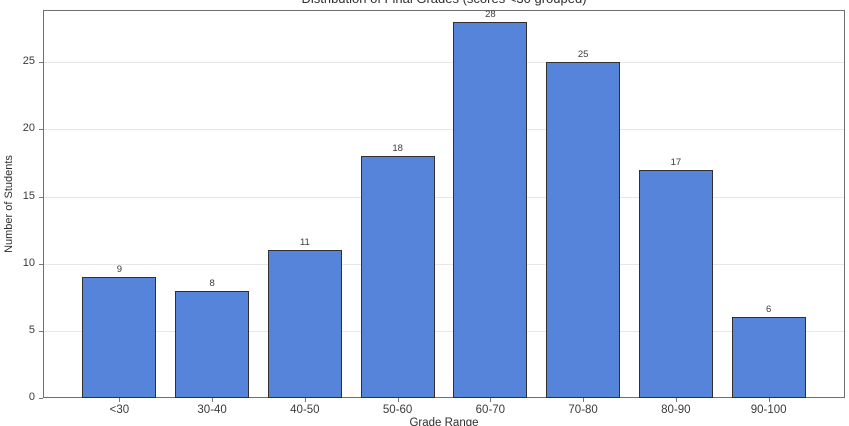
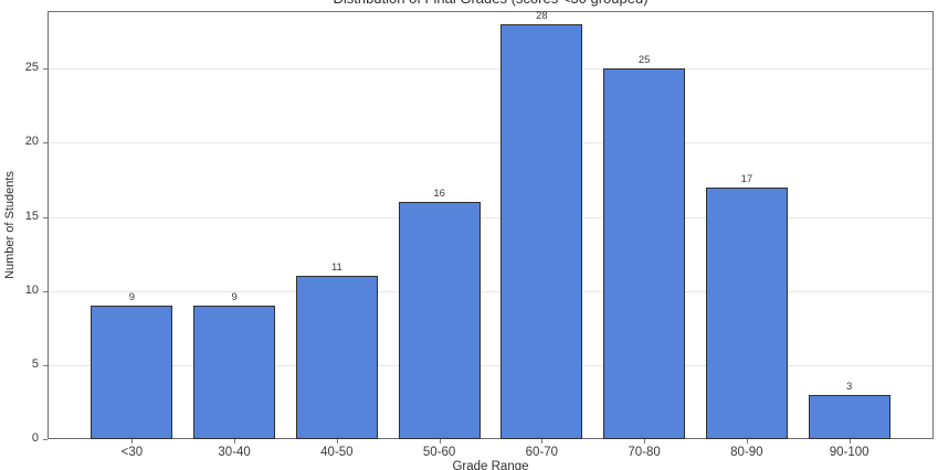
30-40: 8 -> 9
50-60: 18 -> 16
90-100: 6 -> 3
